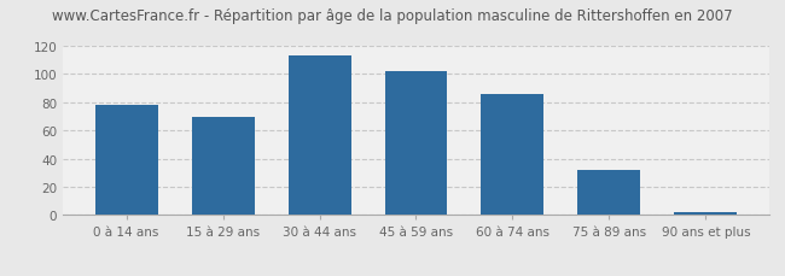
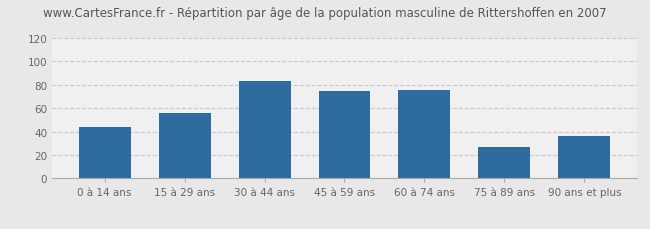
0 à 14 ans: 78 -> 44
15 à 29 ans: 70 -> 56
30 à 44 ans: 113 -> 83
45 à 59 ans: 102 -> 75
60 à 74 ans: 86 -> 76
75 à 89 ans: 32 -> 27
90 ans et plus: 2 -> 36
